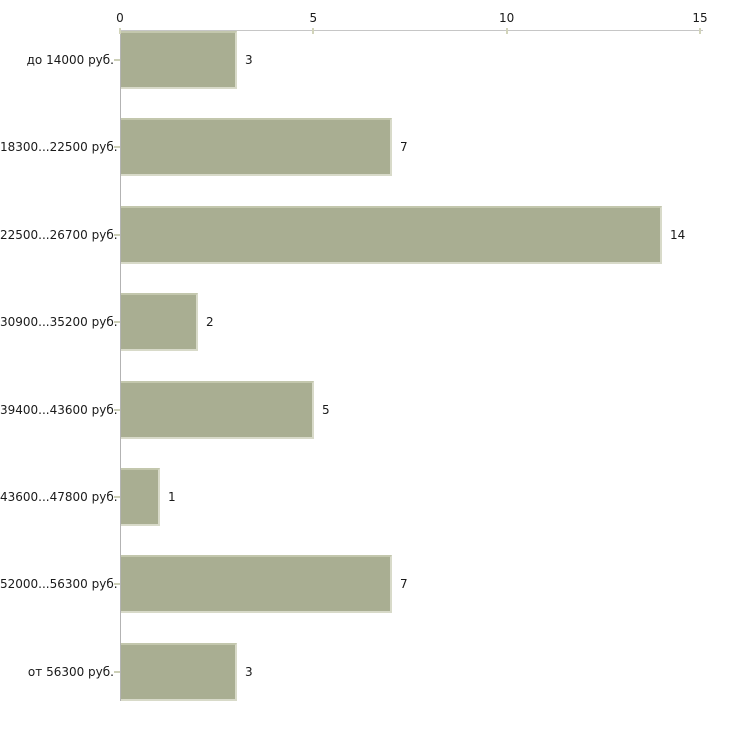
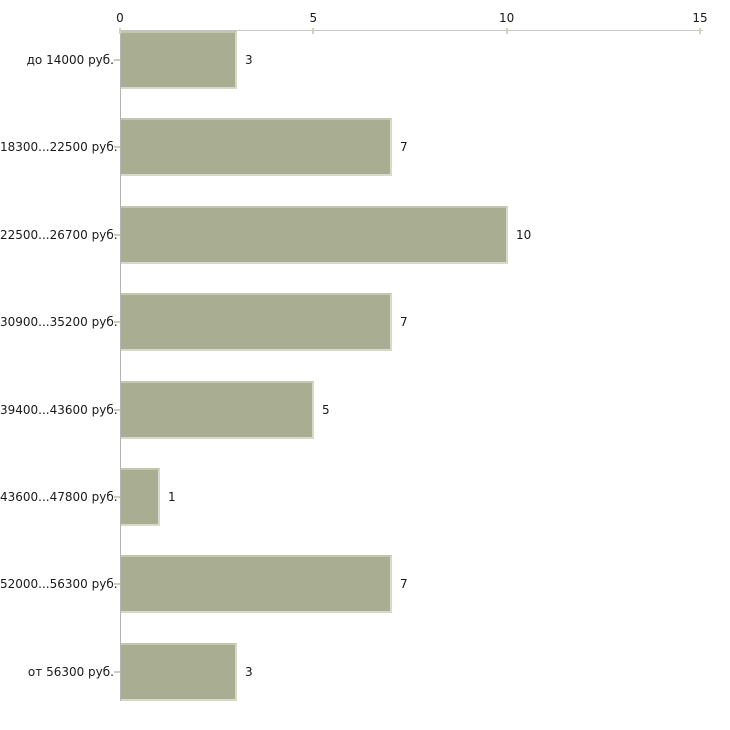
22500...26700 руб.: 14 -> 10
30900...35200 руб.: 2 -> 7
